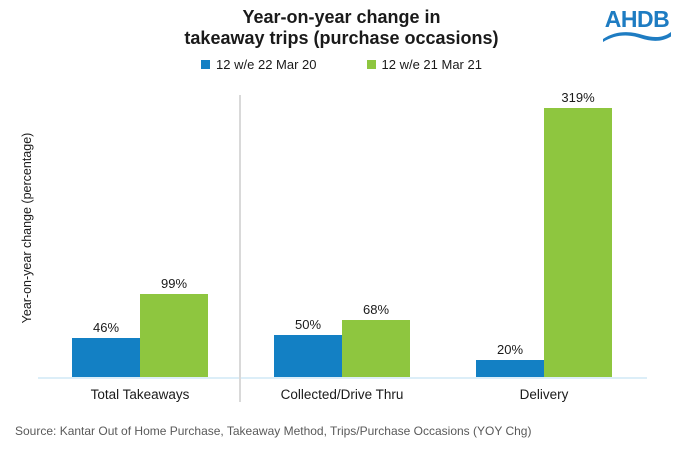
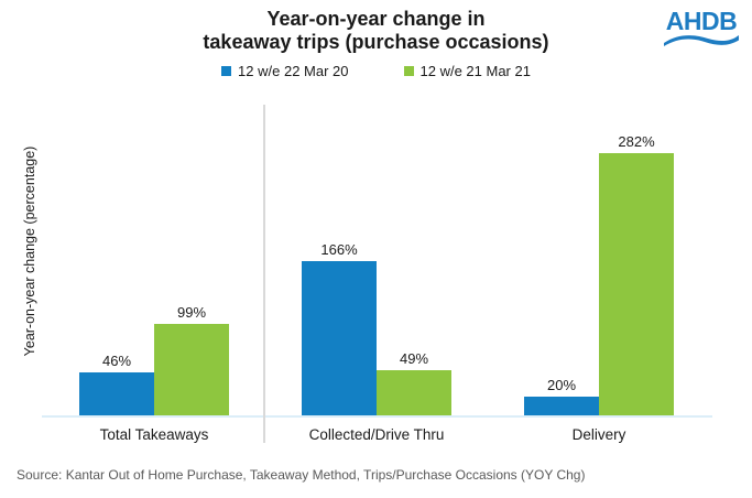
12 w/e 22 Mar 20/Collected/Drive Thru: 50% -> 166%
12 w/e 21 Mar 21/Collected/Drive Thru: 68% -> 49%
12 w/e 21 Mar 21/Delivery: 319% -> 282%
